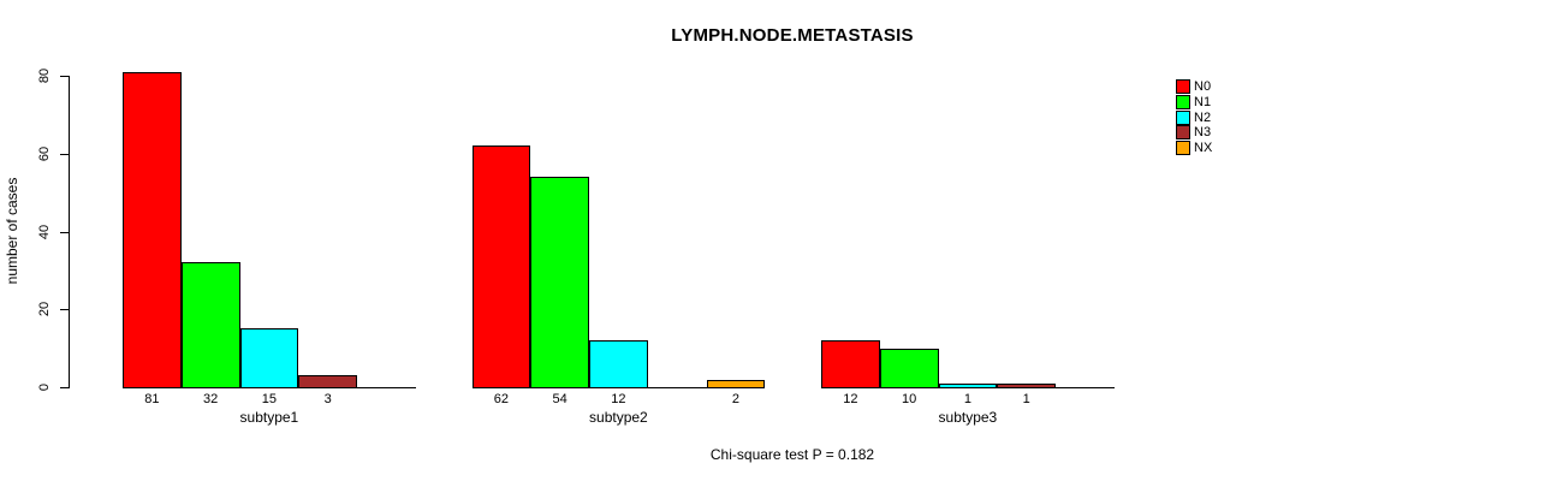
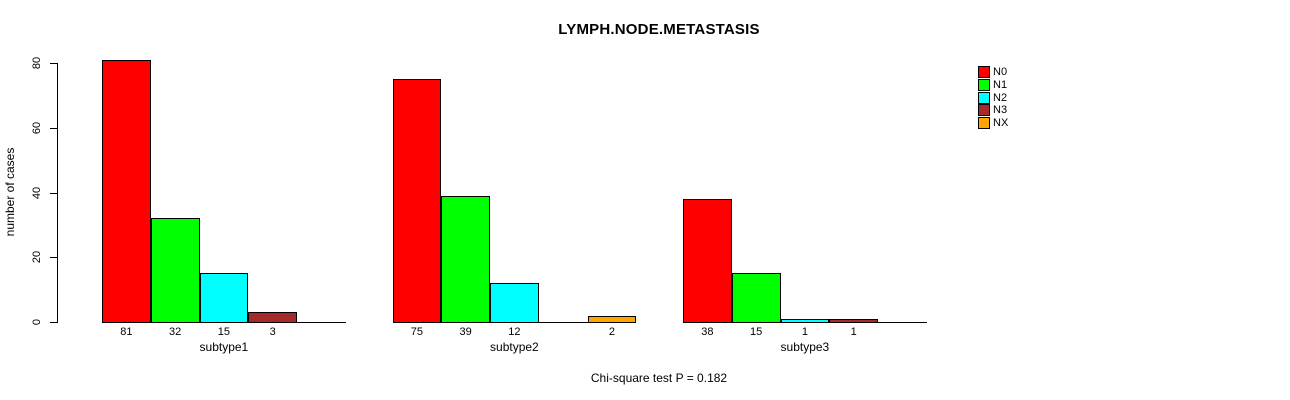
N0/subtype2: 62 -> 75
N1/subtype2: 54 -> 39
N0/subtype3: 12 -> 38
N1/subtype3: 10 -> 15
